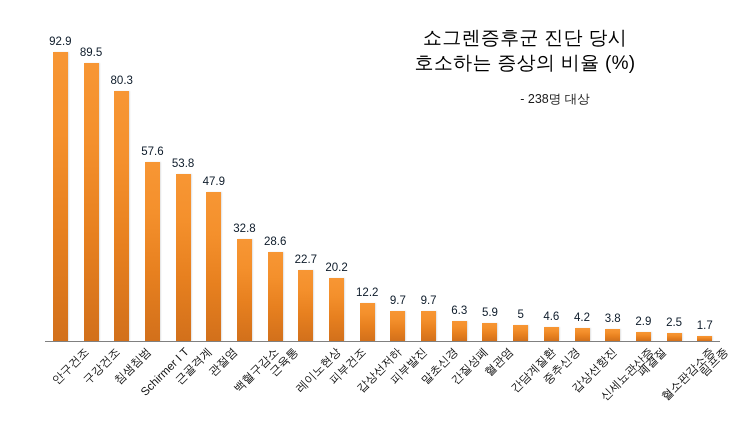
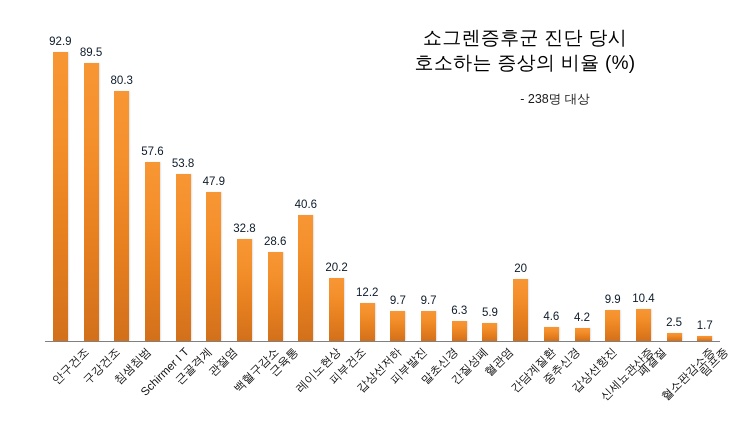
레이노현상: 22.7 -> 40.6
간담계질환: 5 -> 20
신세뇨관산증: 3.8 -> 9.9
폐결절: 2.9 -> 10.4
